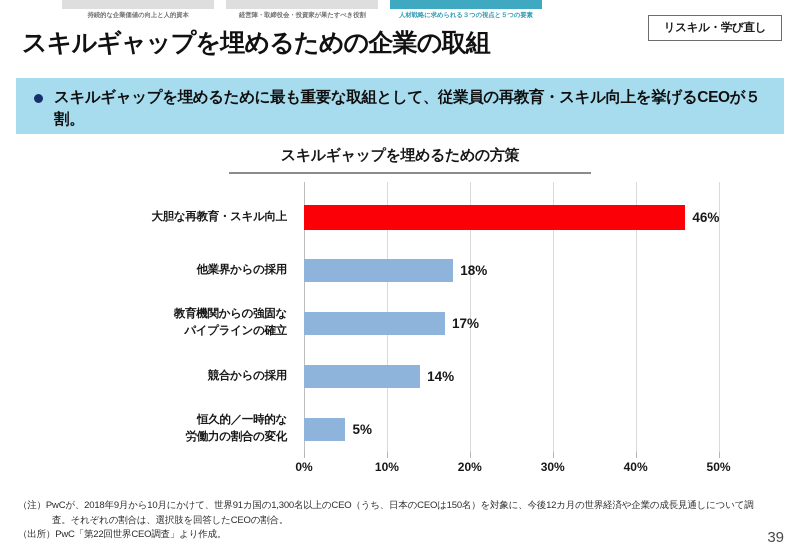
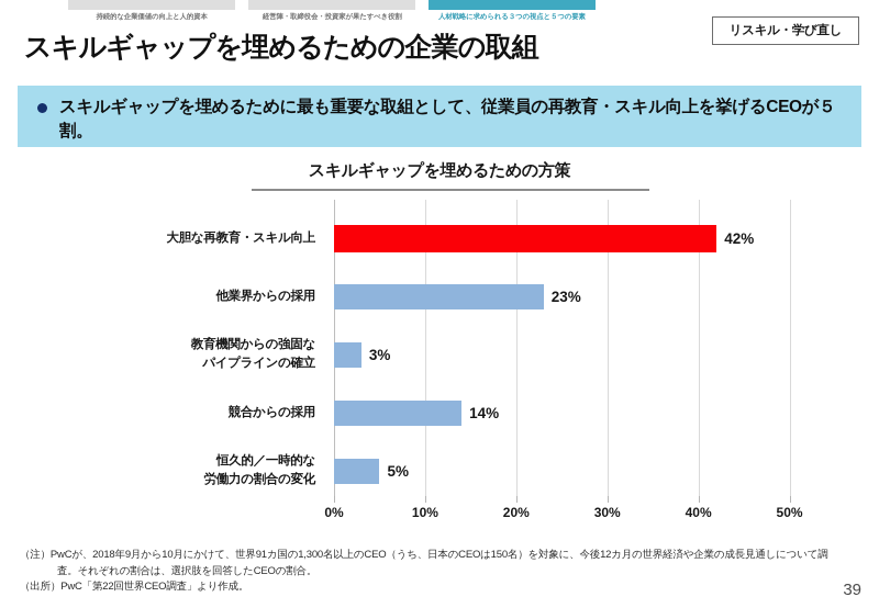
大胆な再教育・スキル向上: 46% -> 42%
他業界からの採用: 18% -> 23%
教育機関からの強固な パイプラインの確立: 17% -> 3%
